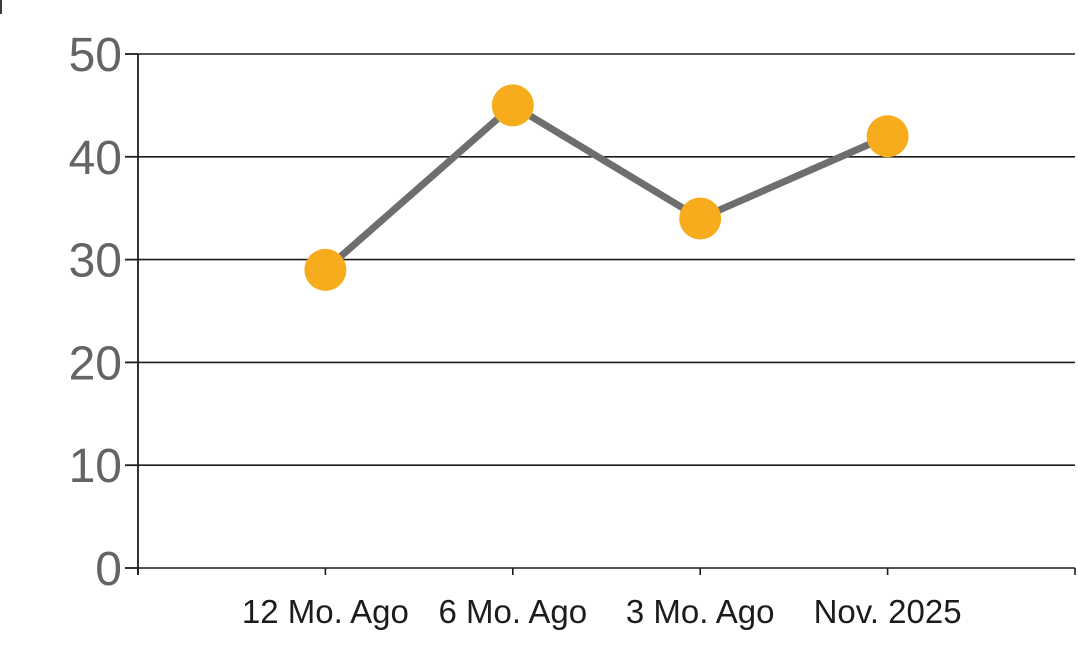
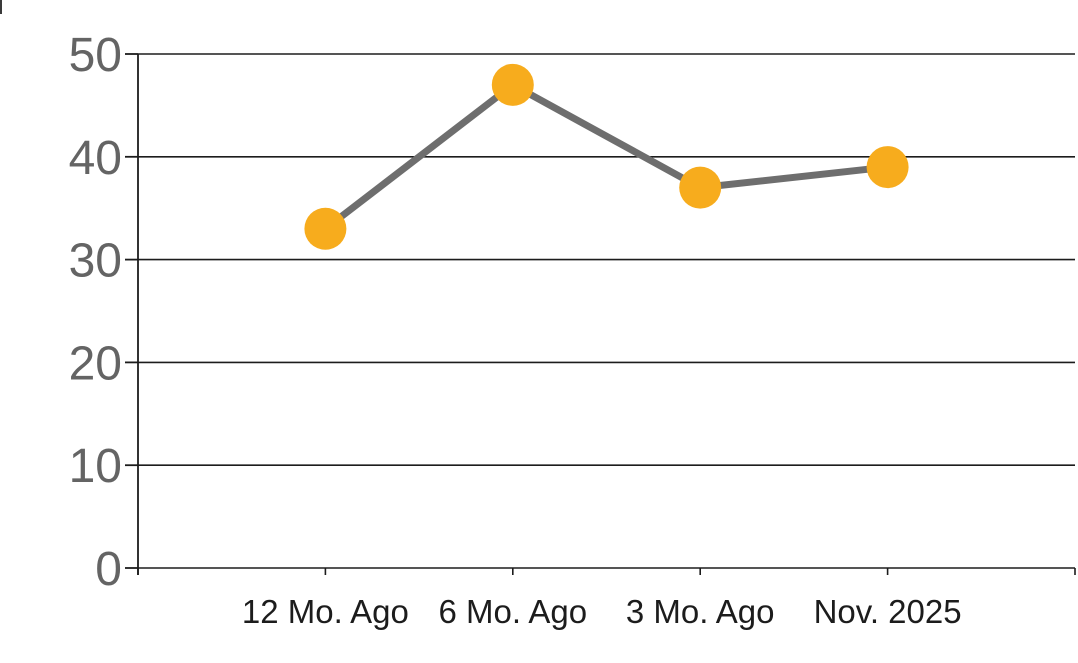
12 Mo. Ago: 29 -> 33
6 Mo. Ago: 45 -> 47
3 Mo. Ago: 34 -> 37
Nov. 2025: 42 -> 39
